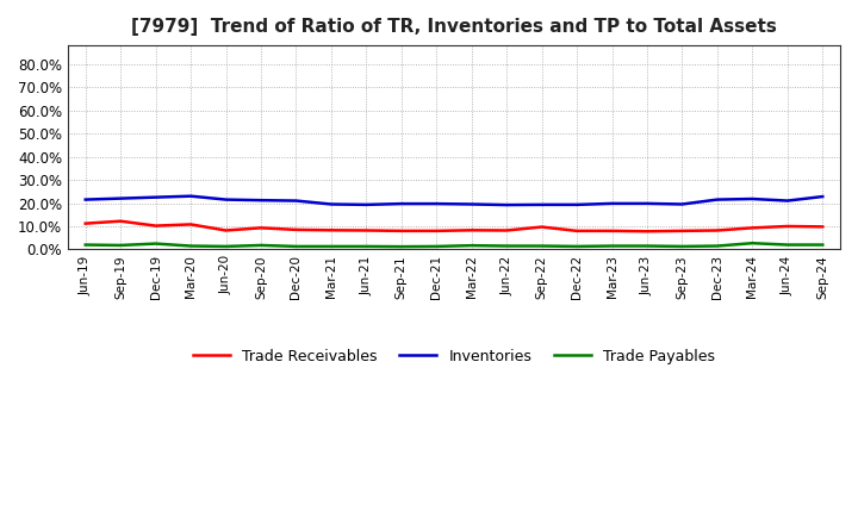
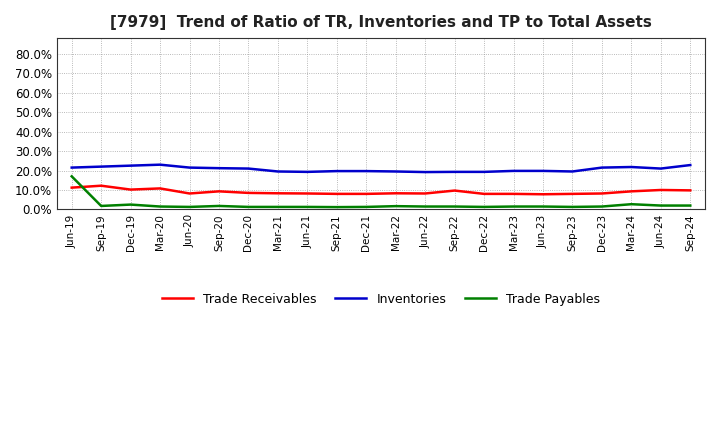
Trade Payables/Jun-19: 2% -> 17%
